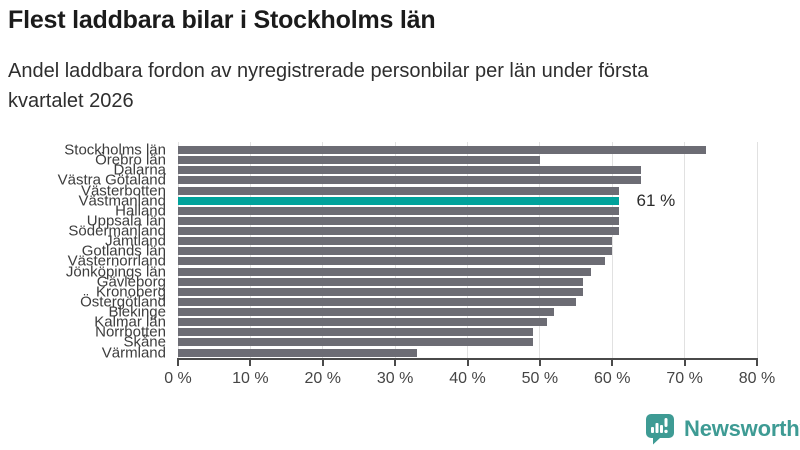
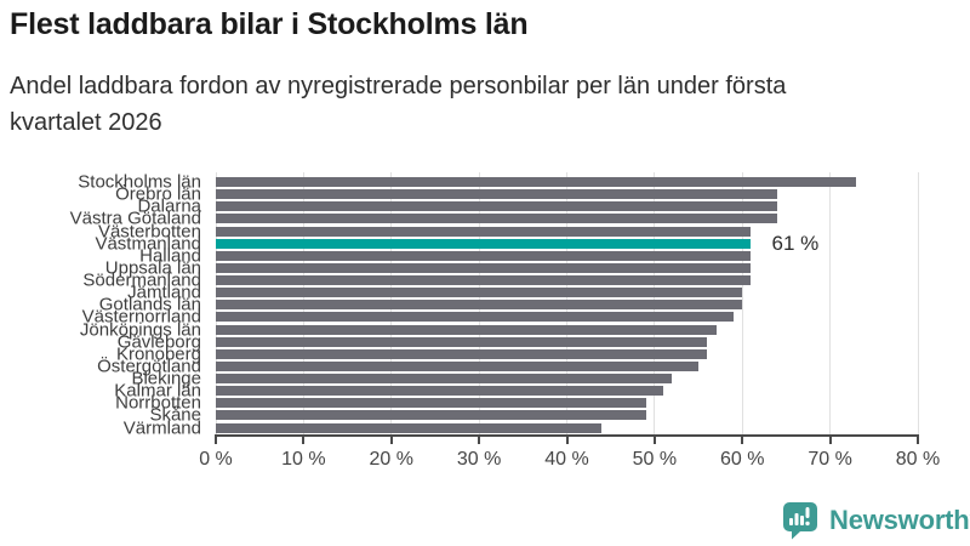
Örebro län: 50% -> 64%
Värmland: 33% -> 44%
